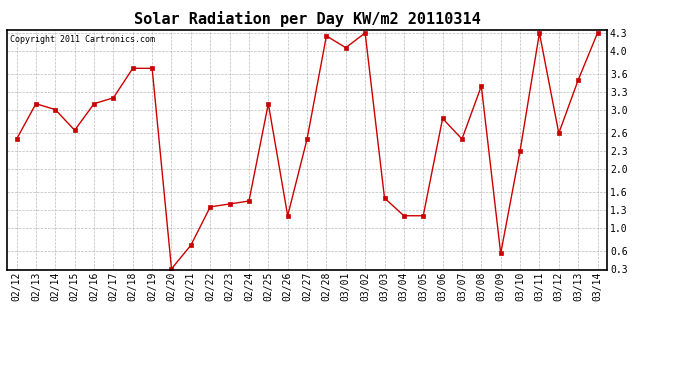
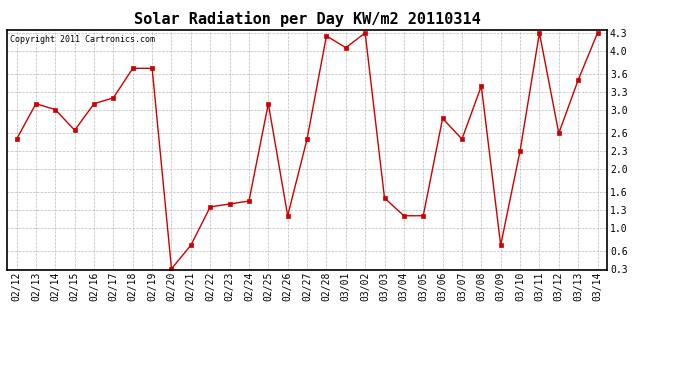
03/09: 0.56 -> 0.70
